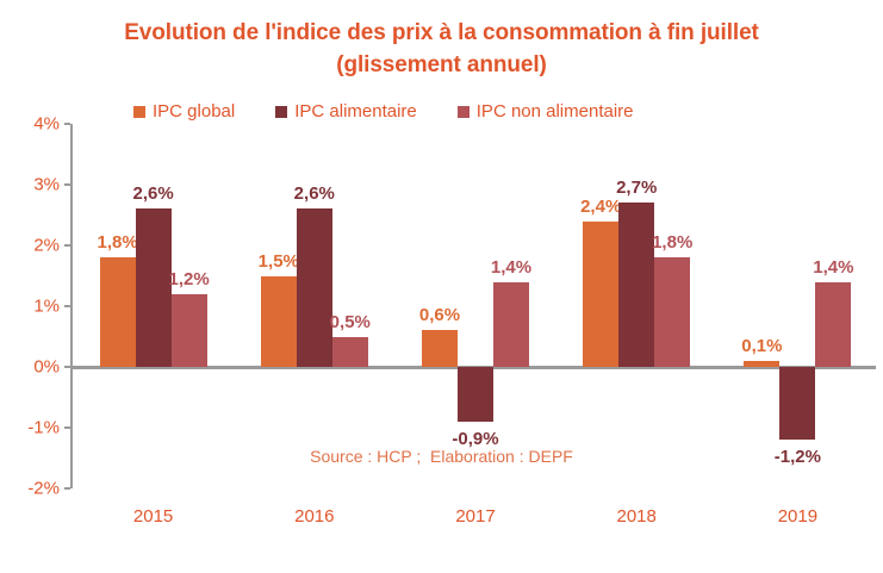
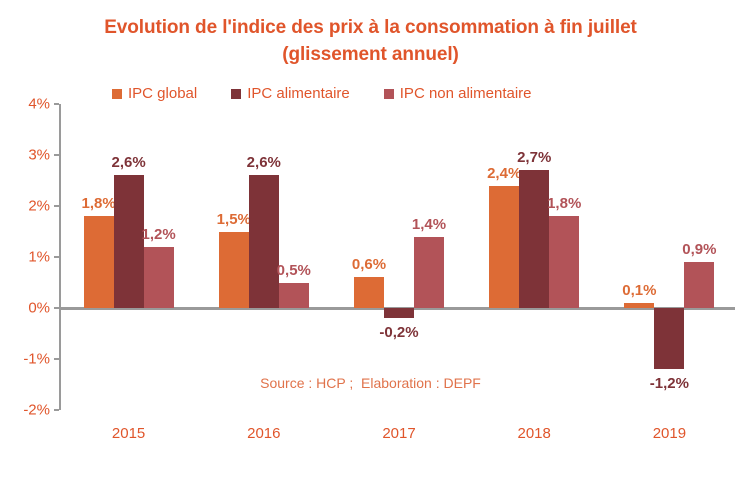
IPC alimentaire/2017: -0,9% -> -0,2%
IPC non alimentaire/2019: 1,4% -> 0,9%
